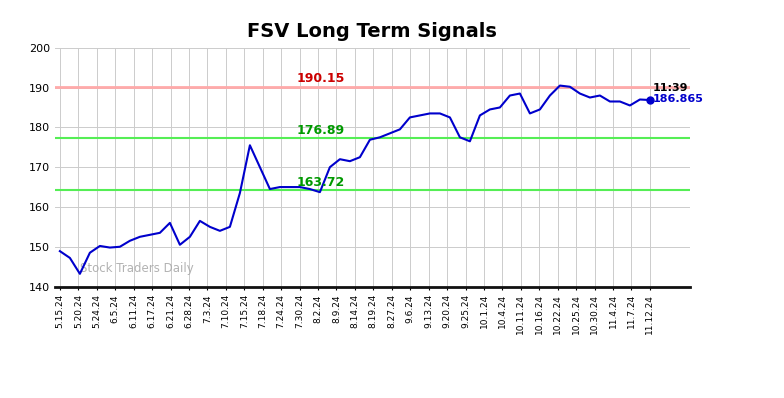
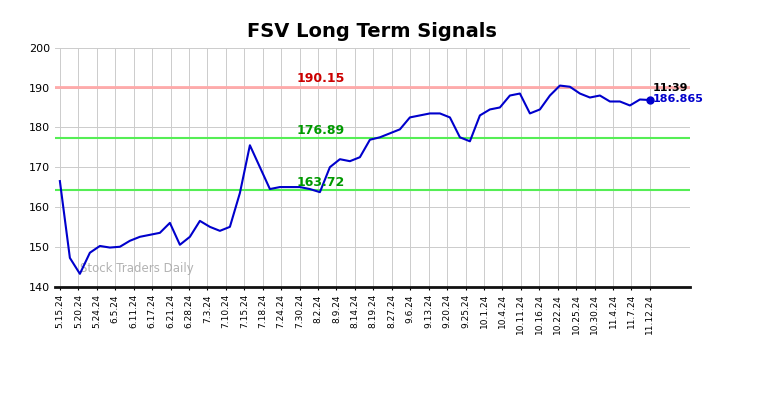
5.15.24: 148.9 -> 166.5
